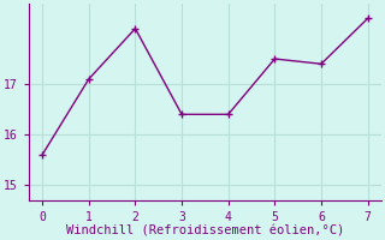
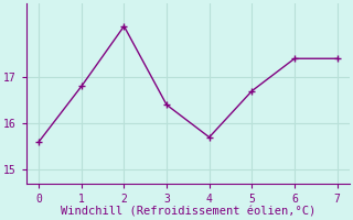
1: 17.1 -> 16.8
4: 16.4 -> 15.7
5: 17.5 -> 16.7
7: 18.3 -> 17.4
